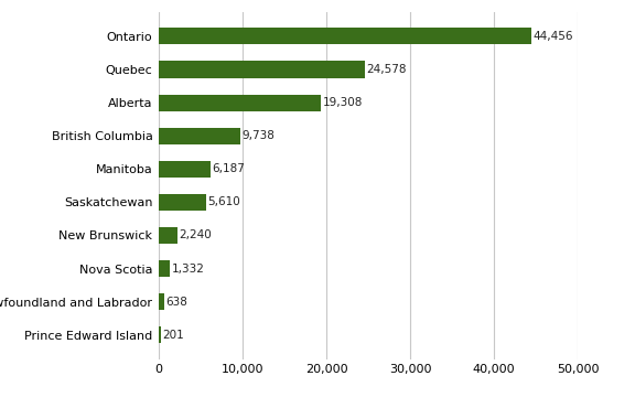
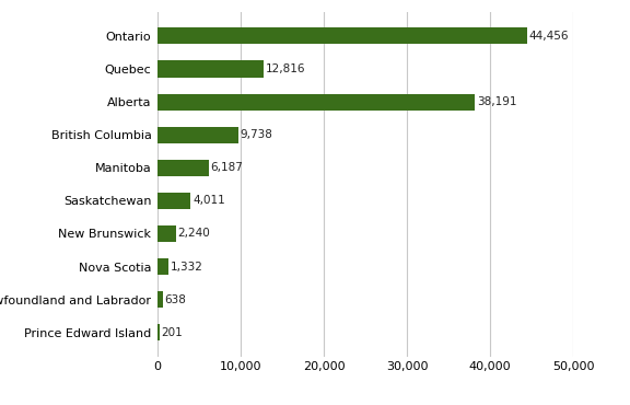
Quebec: 24,578 -> 12,816
Alberta: 19,308 -> 38,191
Saskatchewan: 5,610 -> 4,011
